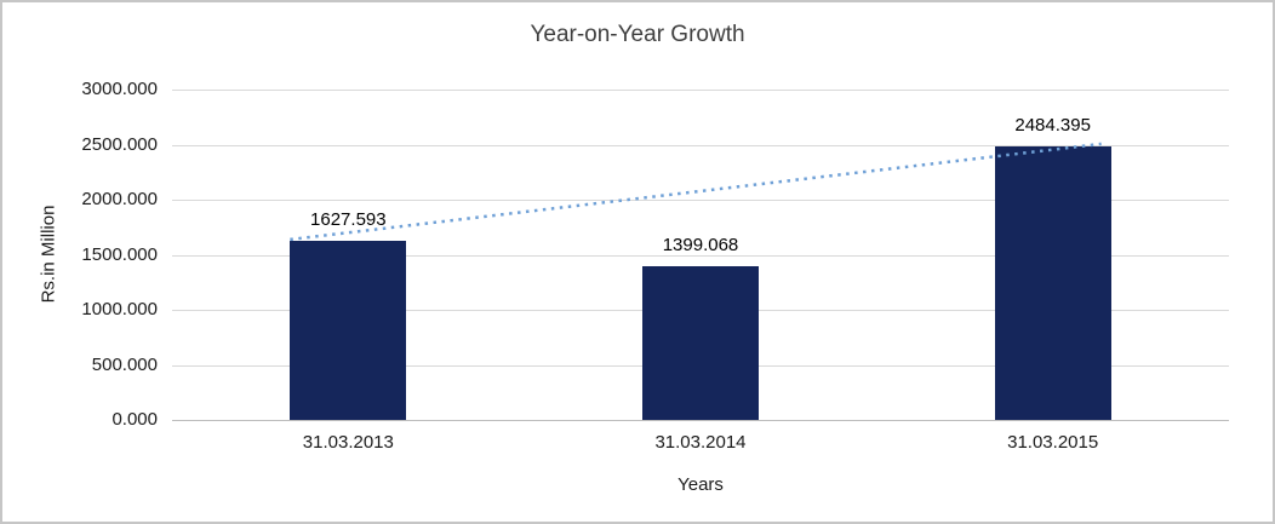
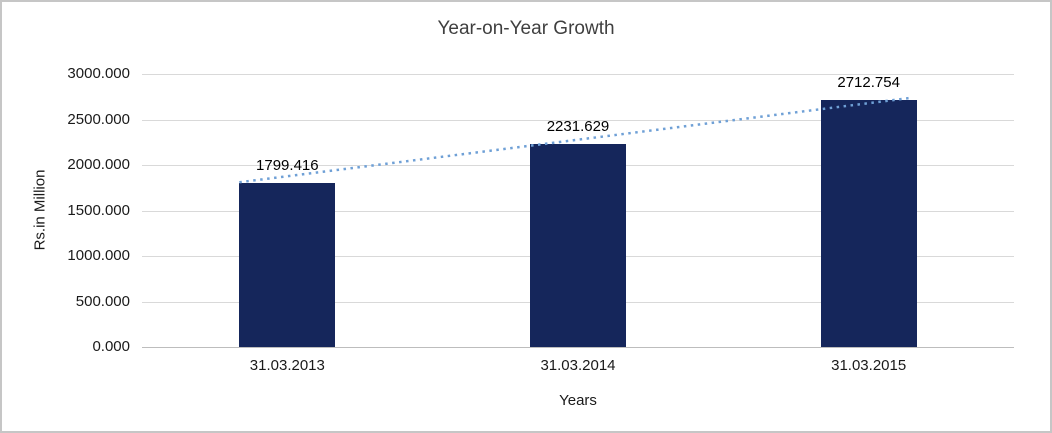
31.03.2013: 1627.593 -> 1799.416
31.03.2014: 1399.068 -> 2231.629
31.03.2015: 2484.395 -> 2712.754
